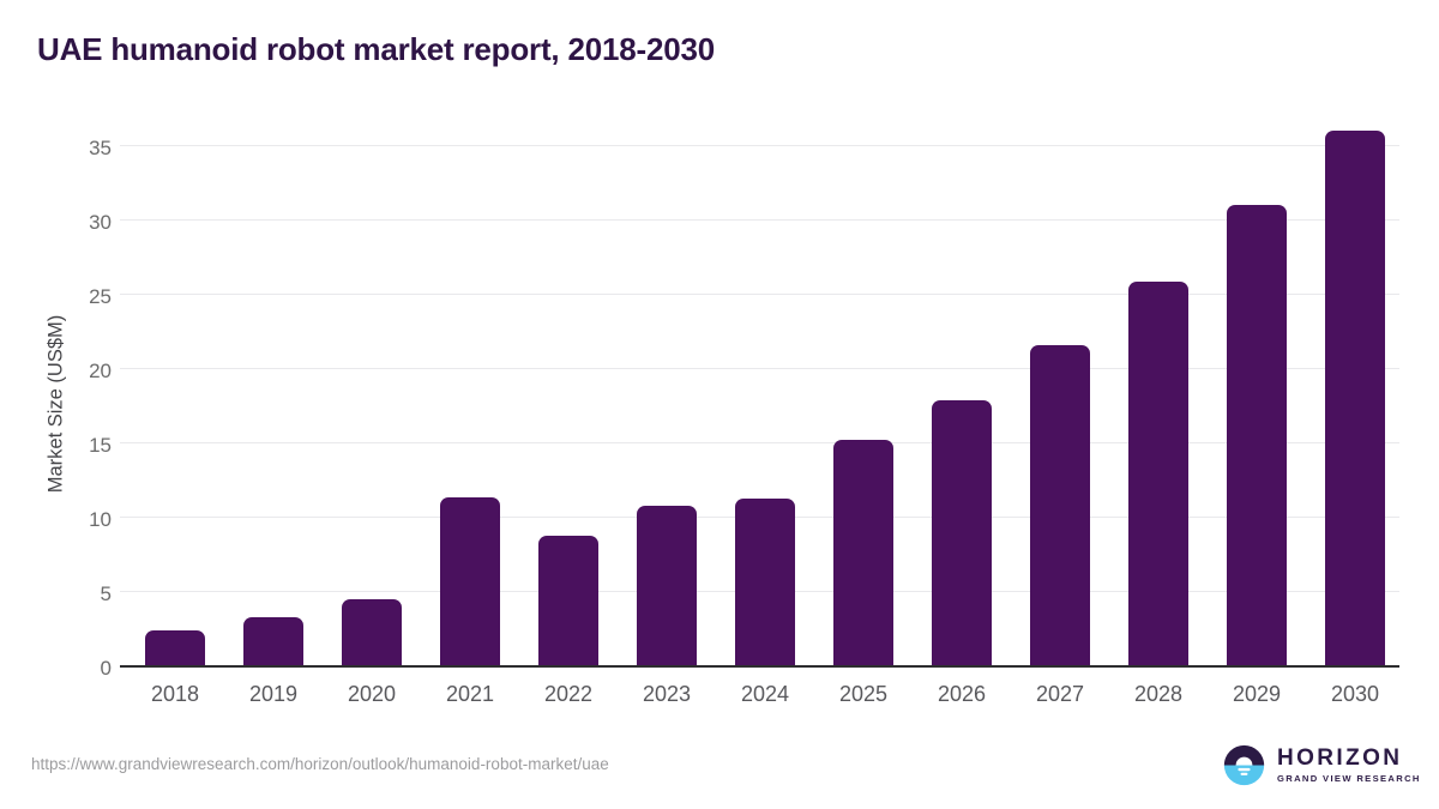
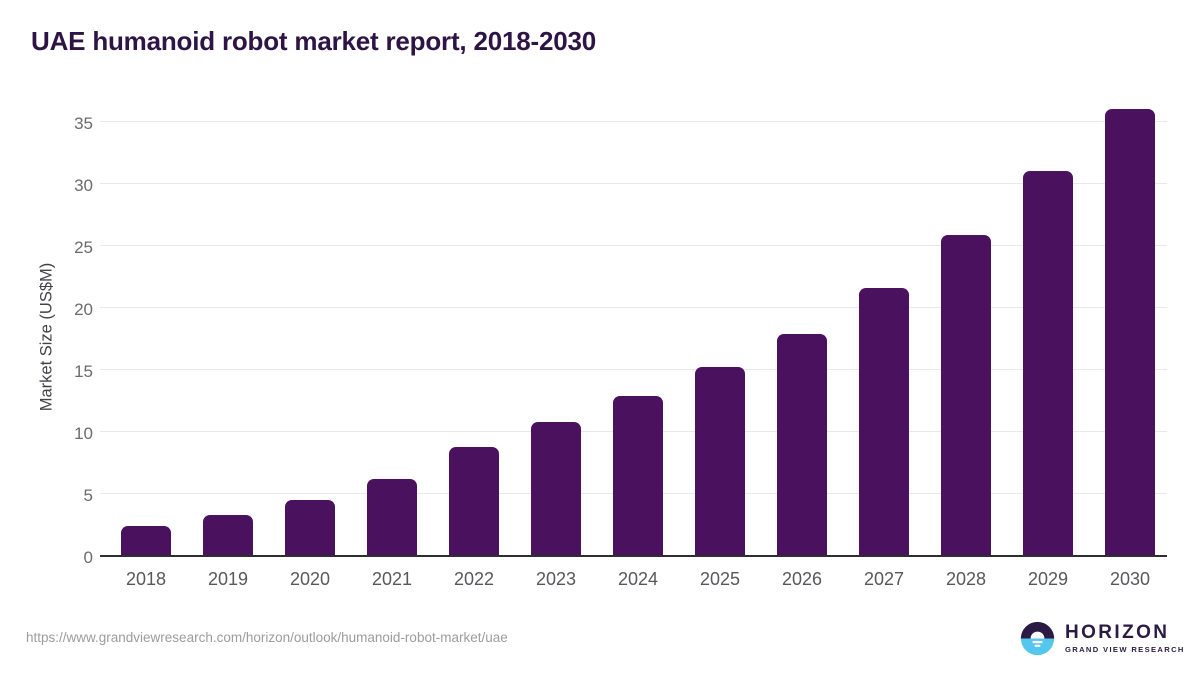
2021: 11.3 -> 6.1
2024: 11.2 -> 12.8
